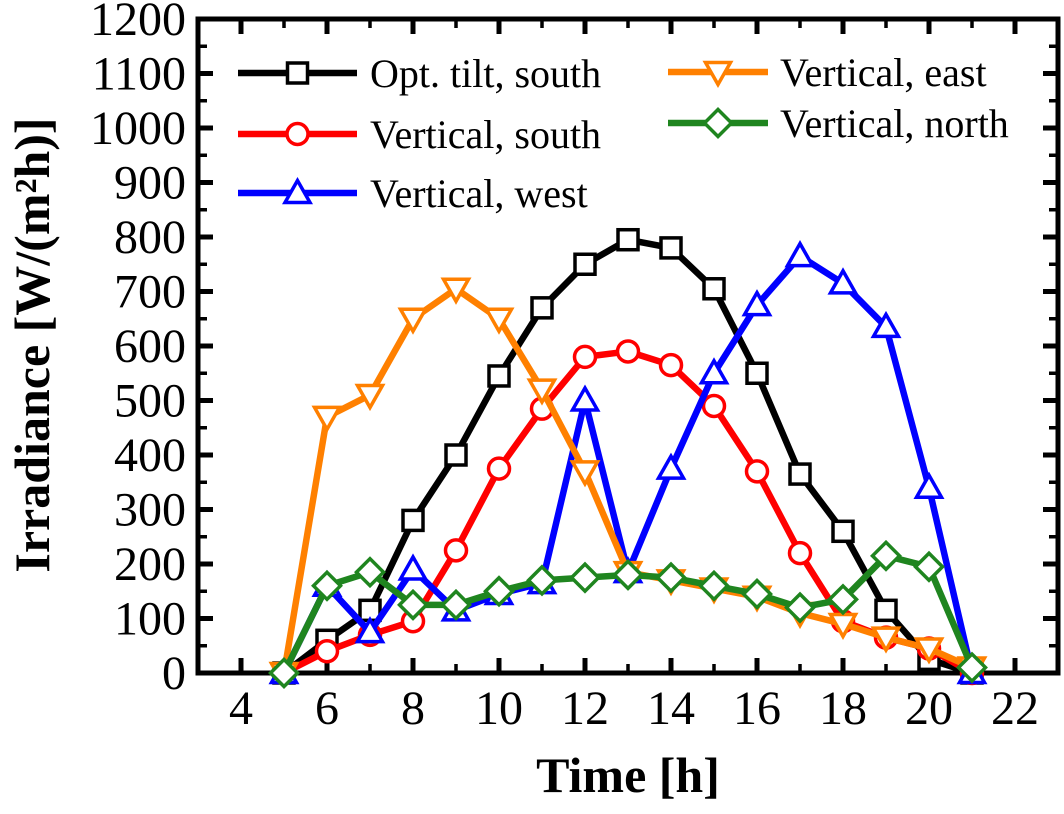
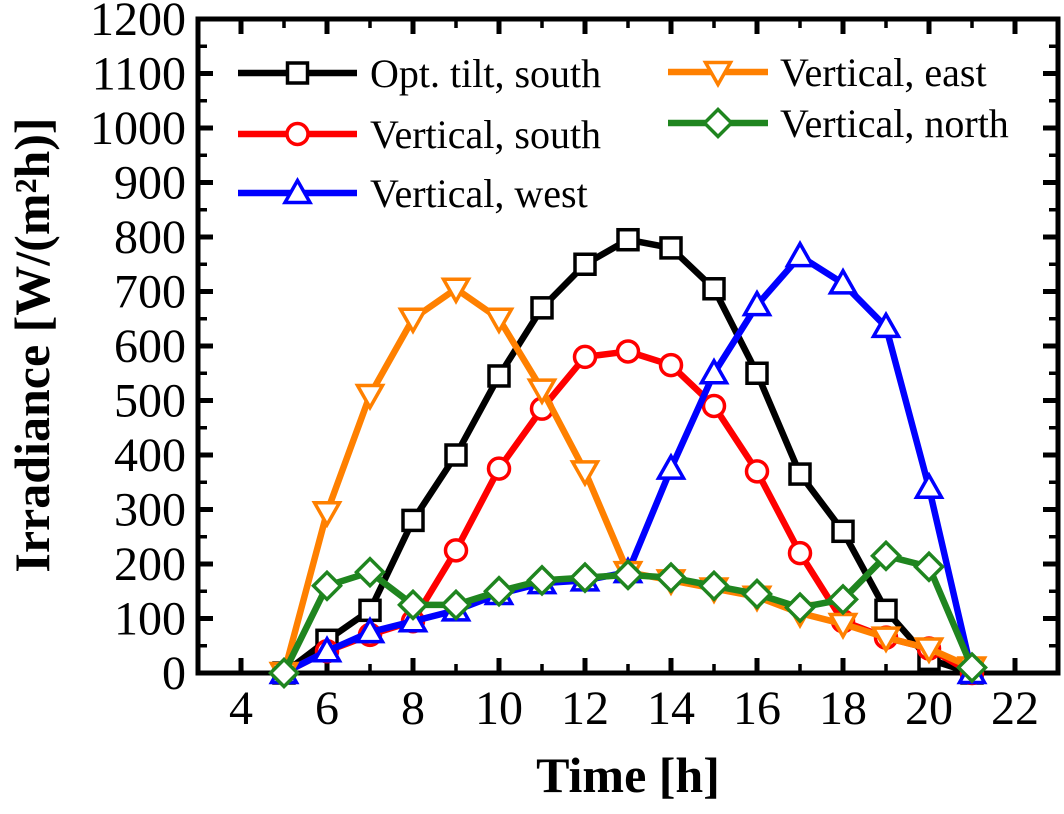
Vertical, west/6: 160 -> 40
Vertical, east/6: 470 -> 300
Vertical, west/8: 190 -> 100
Vertical, west/12: 500 -> 170
